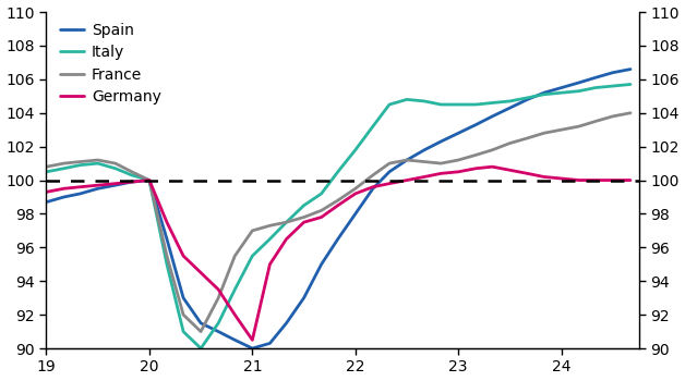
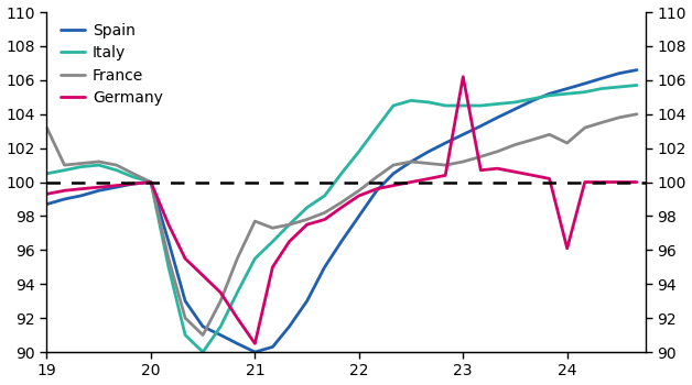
France/19: 100.8 -> 103.2
France/21: 97.0 -> 97.7
Germany/23: 100.5 -> 106.2
France/24: 103.0 -> 102.3
Germany/24: 100.1 -> 96.1
